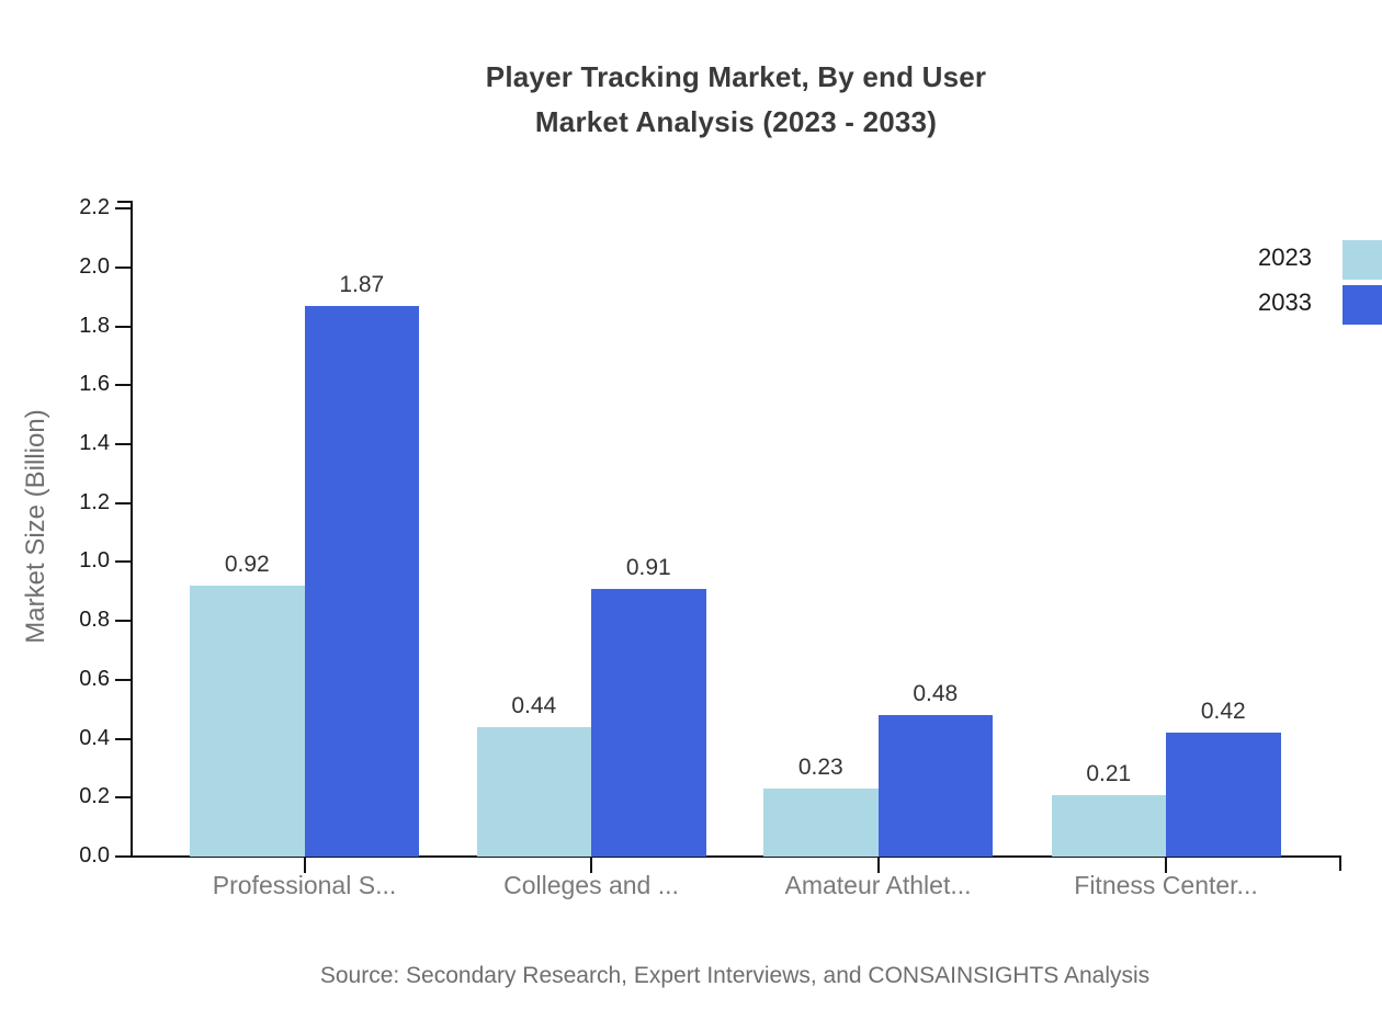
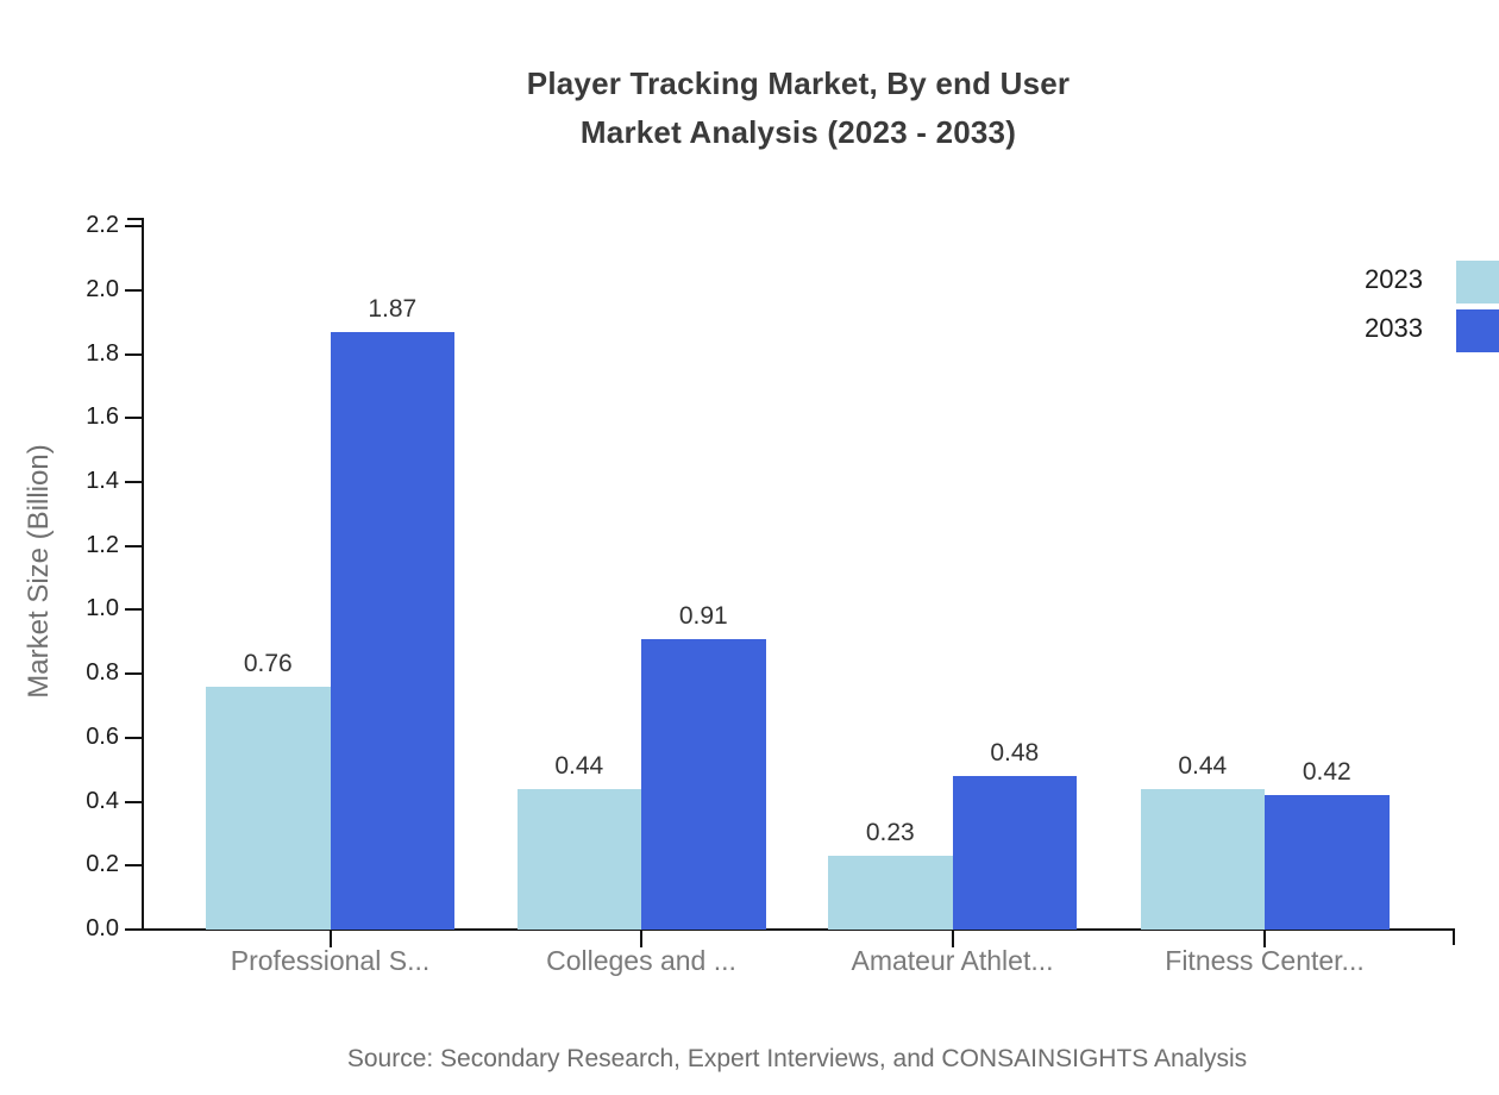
2023/Professional S...: 0.92 -> 0.76
2023/Fitness Center...: 0.21 -> 0.44
